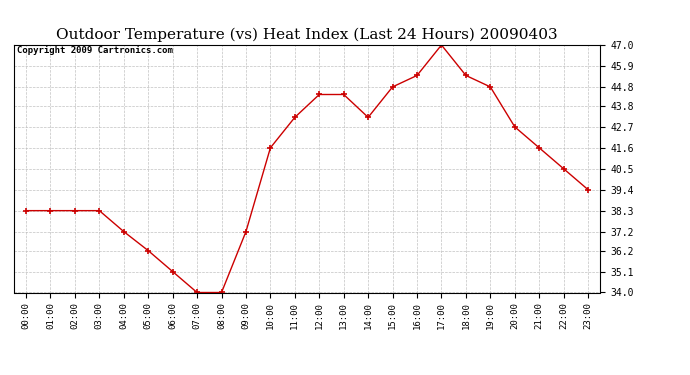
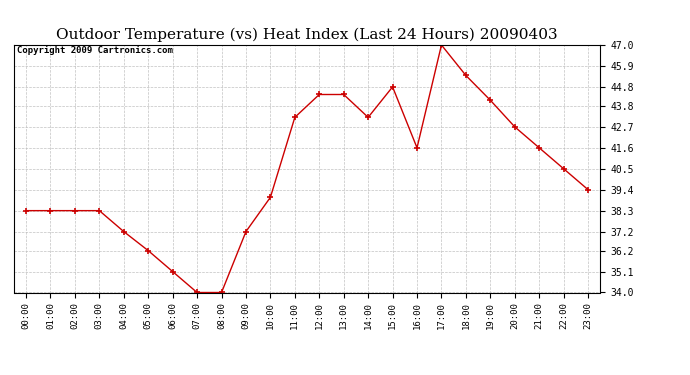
10:00: 41.6 -> 39.0
16:00: 45.4 -> 41.6
19:00: 44.8 -> 44.1
